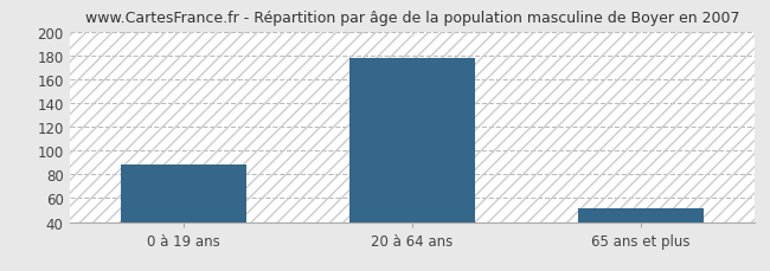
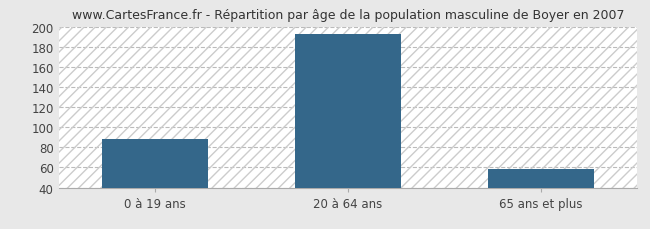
20 à 64 ans: 178 -> 193
65 ans et plus: 52 -> 58
